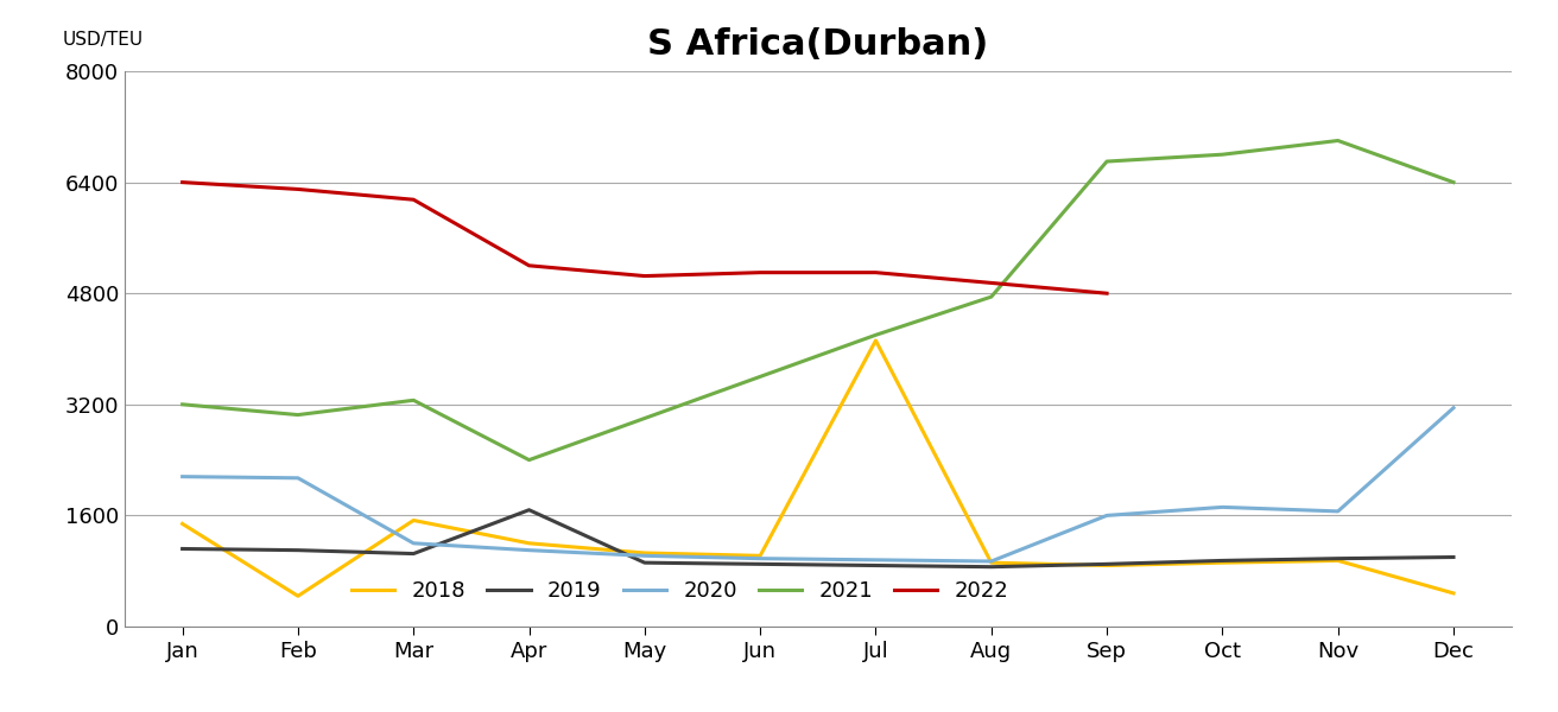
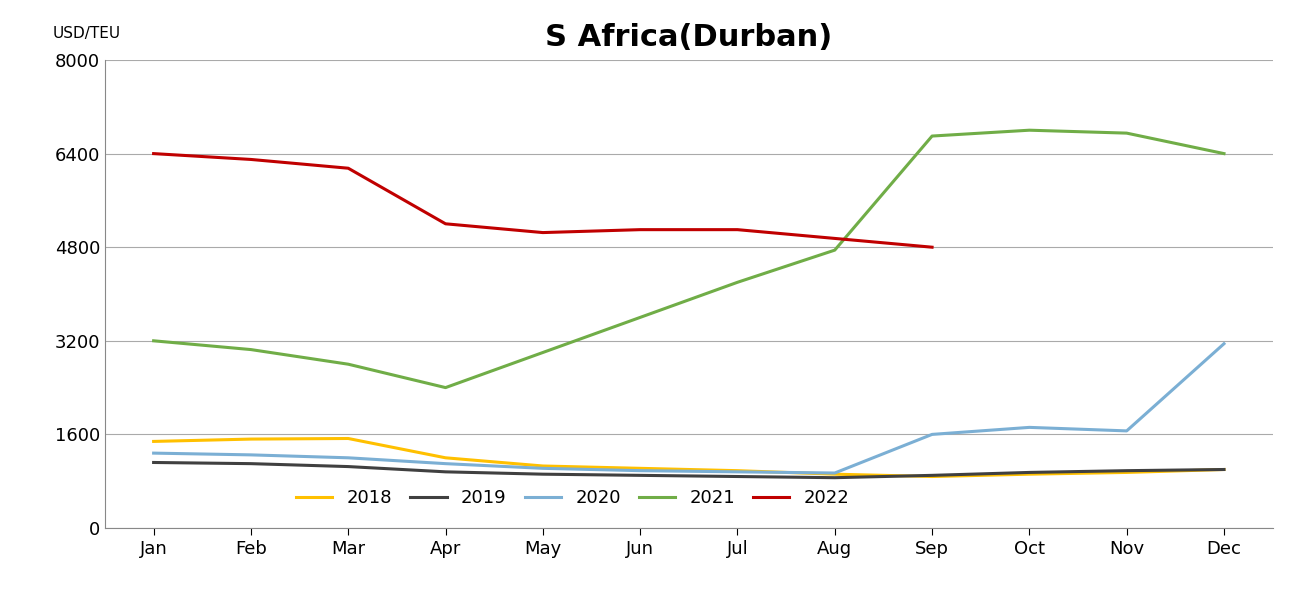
2020/Jan: 2160 -> 1280
2018/Feb: 440 -> 1520
2020/Feb: 2140 -> 1250
2021/Mar: 3260 -> 2800
2019/Apr: 1680 -> 960
2018/Jul: 4120 -> 980
2021/Nov: 7000 -> 6750
2018/Dec: 480 -> 1000
